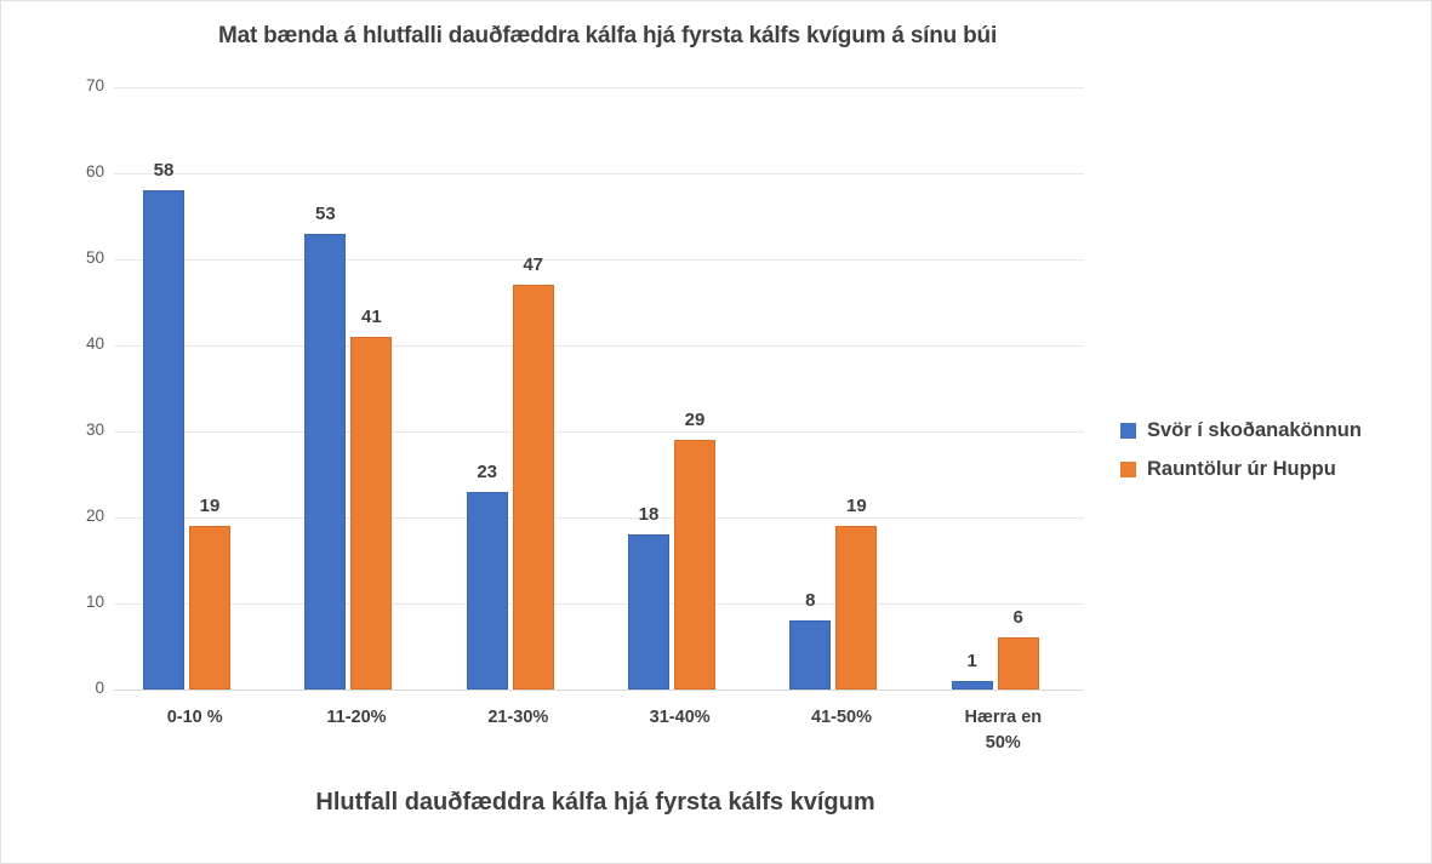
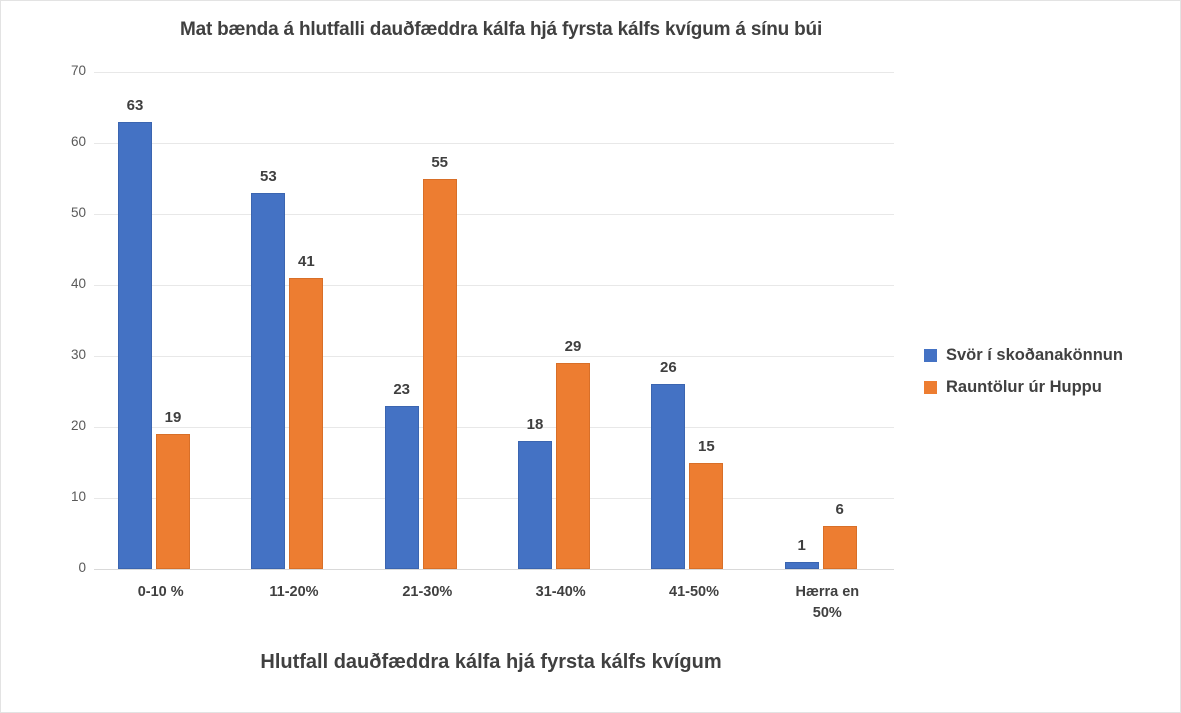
Svör í skoðanakönnun/0-10 %: 58 -> 63
Rauntölur úr Huppu/21-30%: 47 -> 55
Svör í skoðanakönnun/41-50%: 8 -> 26
Rauntölur úr Huppu/41-50%: 19 -> 15
